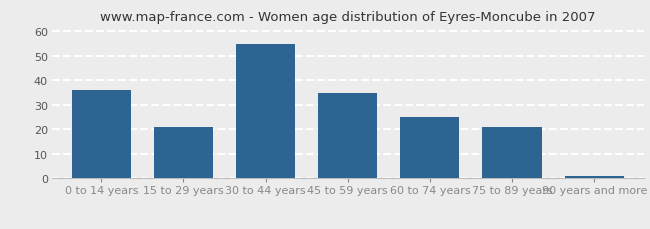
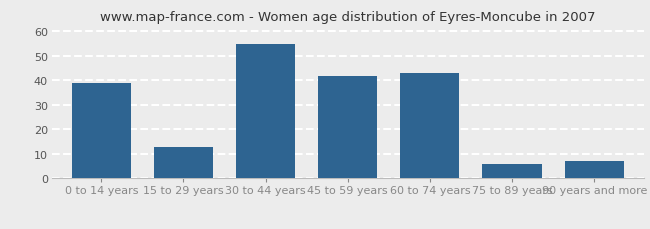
0 to 14 years: 36 -> 39
15 to 29 years: 21 -> 13
45 to 59 years: 35 -> 42
60 to 74 years: 25 -> 43
75 to 89 years: 21 -> 6
90 years and more: 1 -> 7
